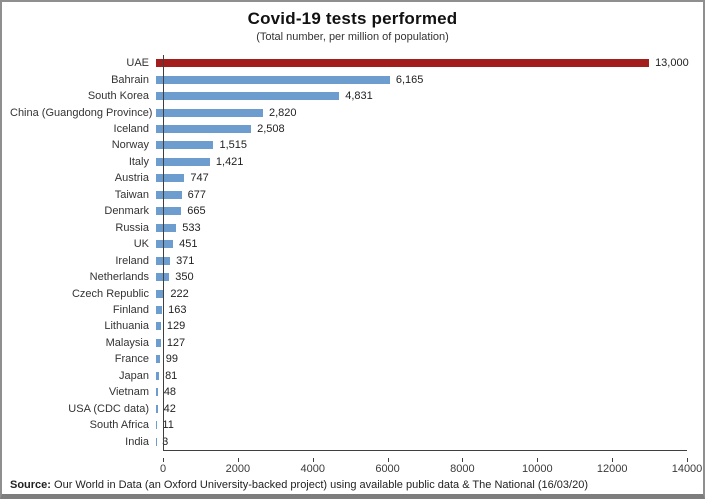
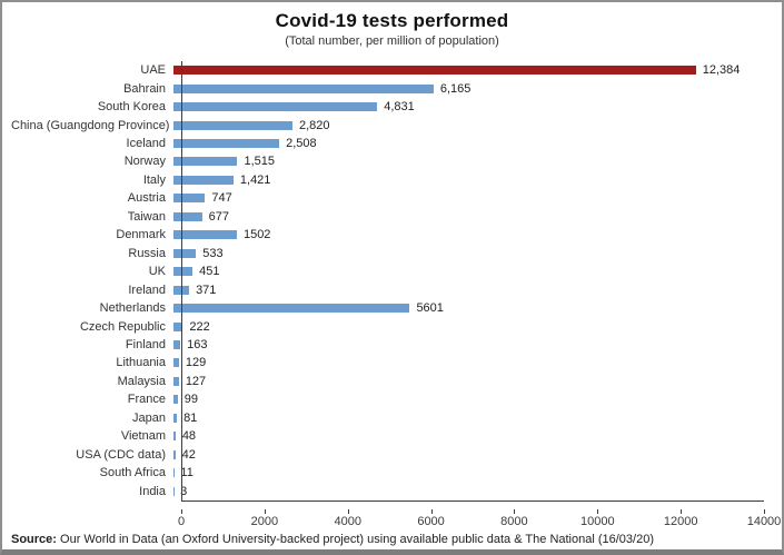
UAE: 13,000 -> 12,384
Denmark: 665 -> 1502
Netherlands: 350 -> 5601
